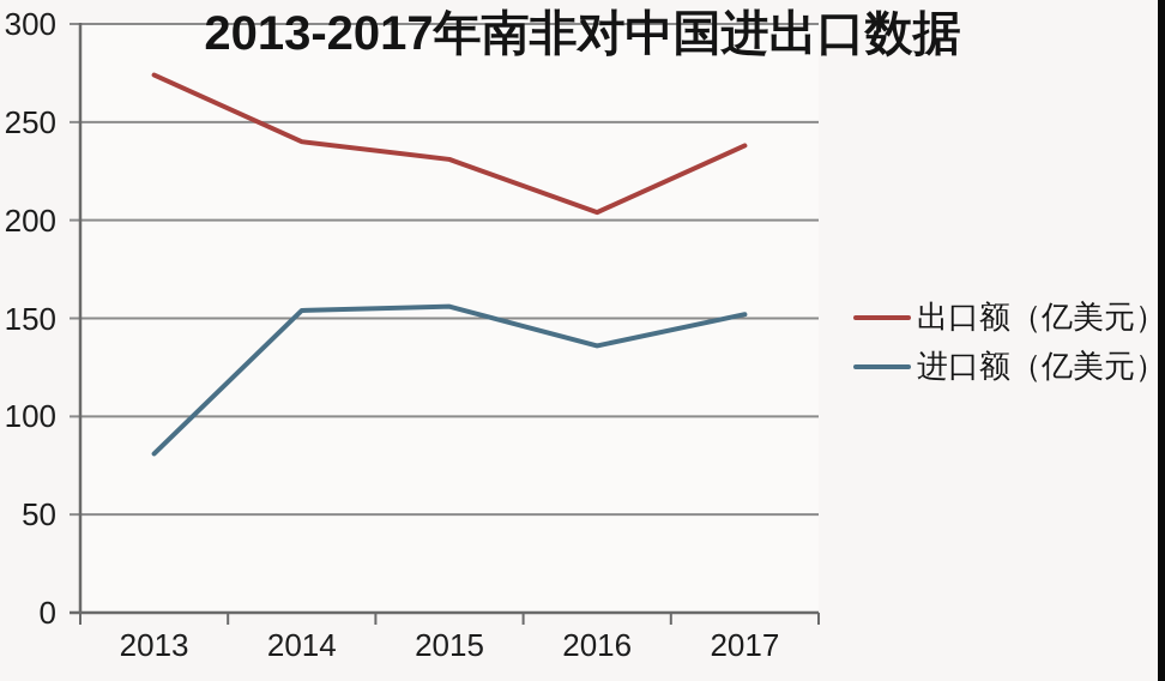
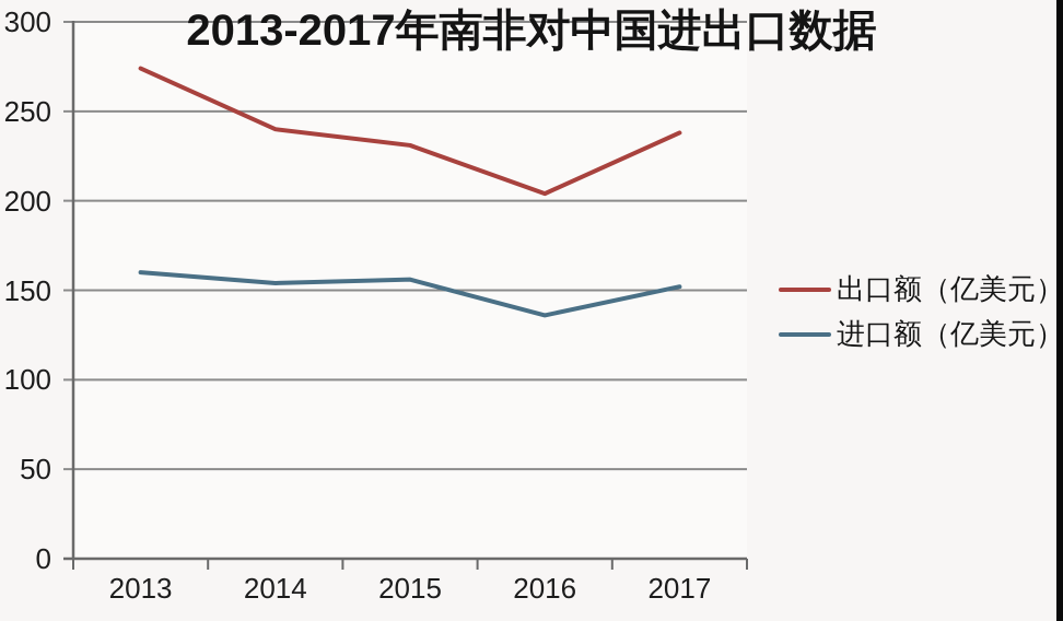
进口额（亿美元）/2013: 81 -> 160
